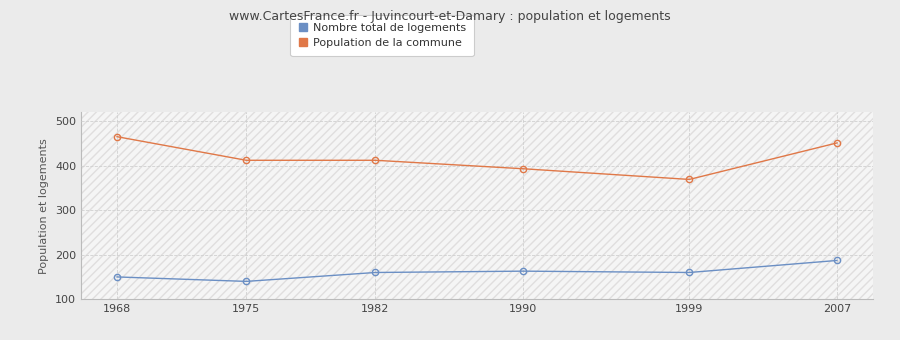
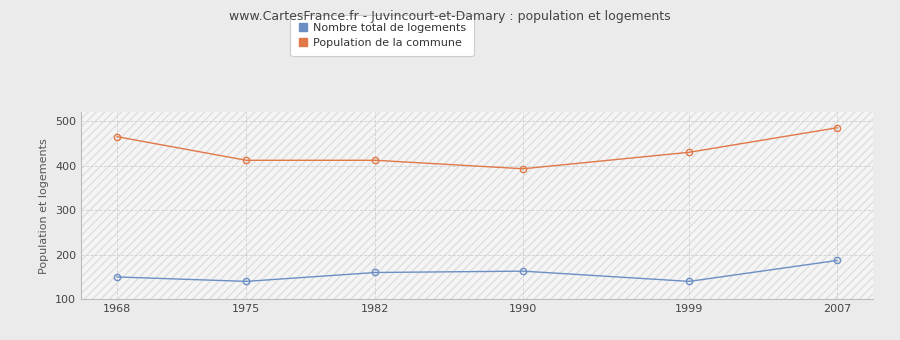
Nombre total de logements/1999: 160 -> 140
Population de la commune/1999: 369 -> 430
Population de la commune/2007: 451 -> 485
